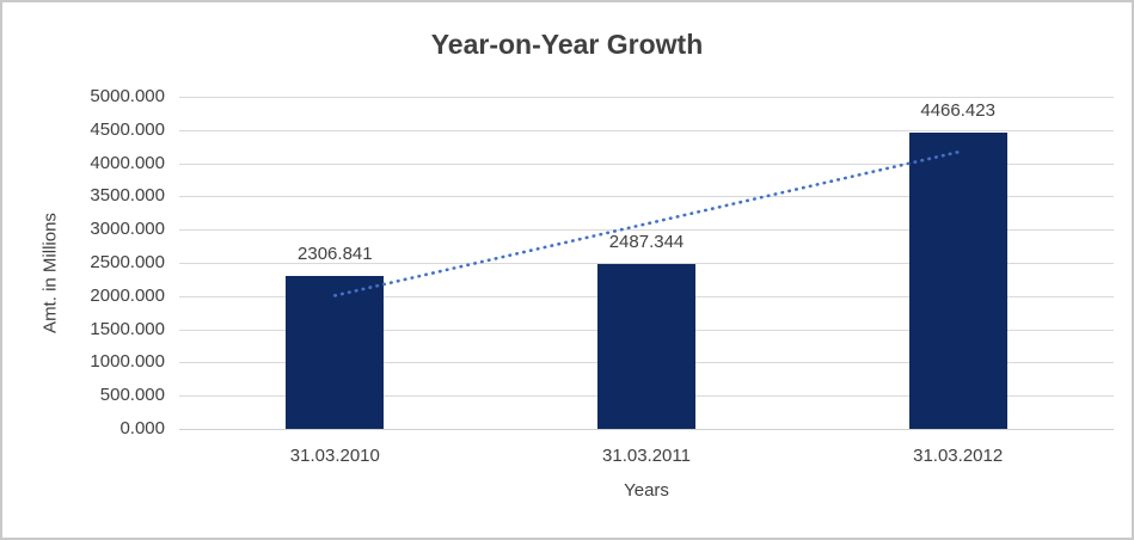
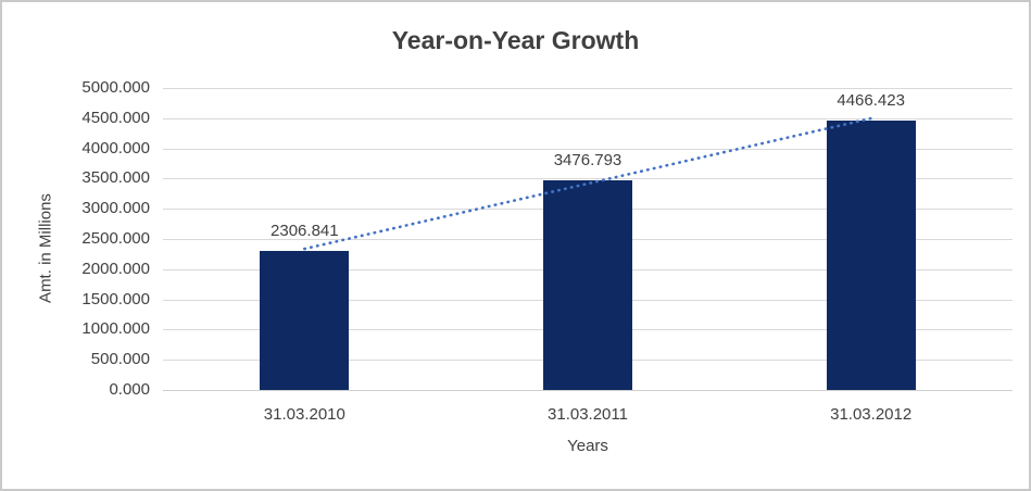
31.03.2011: 2487.344 -> 3476.793
